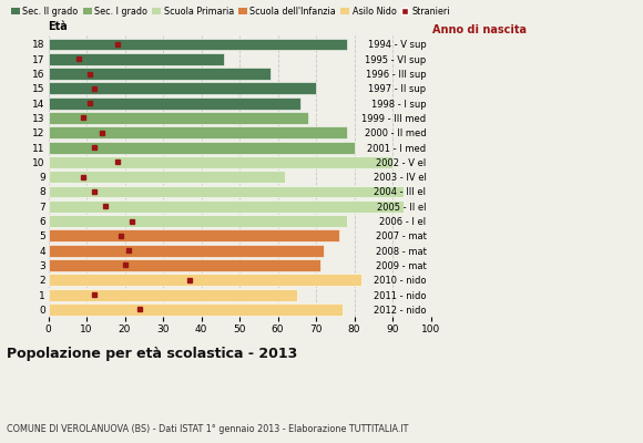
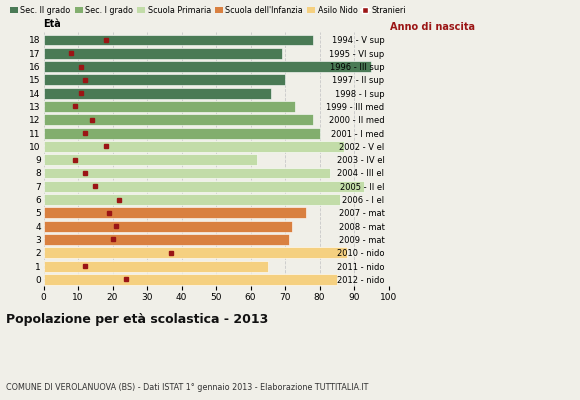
17: 46 -> 69
16: 58 -> 95
13: 68 -> 73
10: 90 -> 87
8: 93 -> 83
6: 78 -> 86
2: 82 -> 88
0: 77 -> 85
